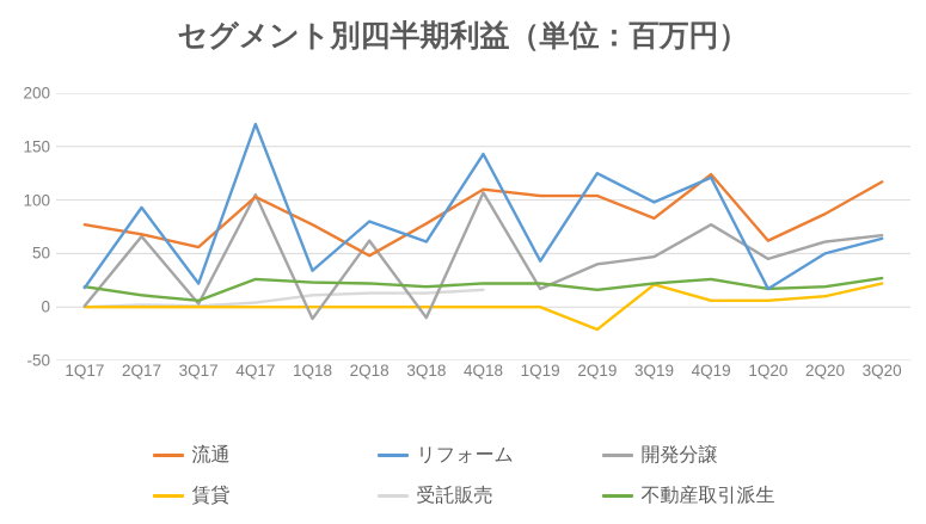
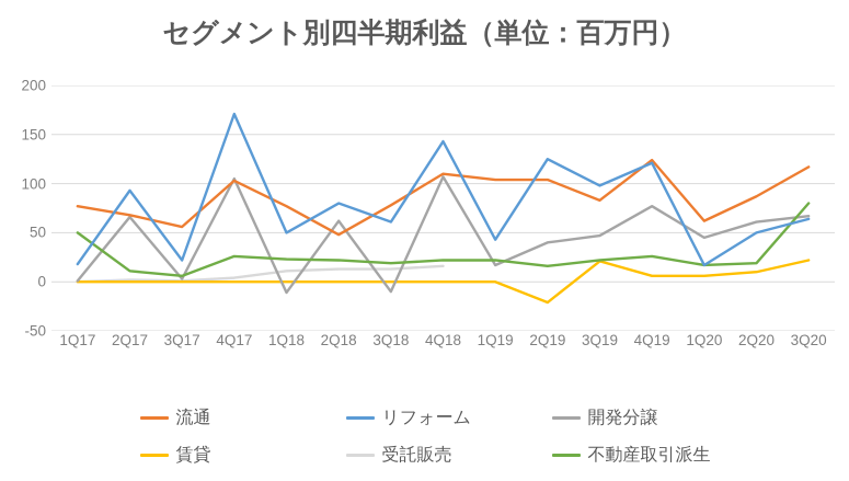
不動産取引派生/1Q17: 20 -> 50
リフォーム/1Q18: 30 -> 50
不動産取引派生/3Q20: 30 -> 80
